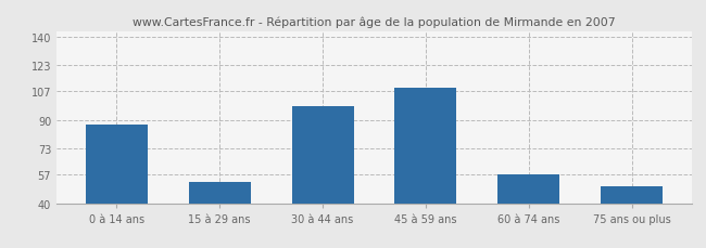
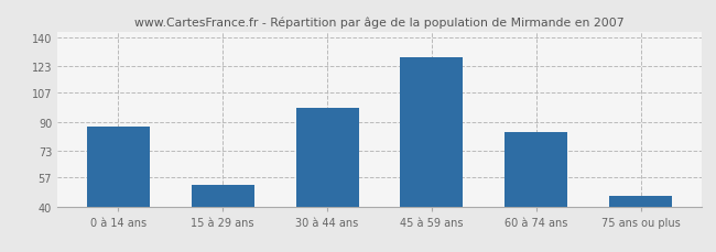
45 à 59 ans: 109 -> 128
60 à 74 ans: 57 -> 84
75 ans ou plus: 50 -> 46
